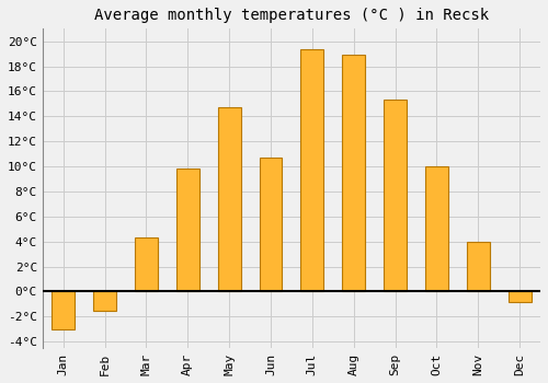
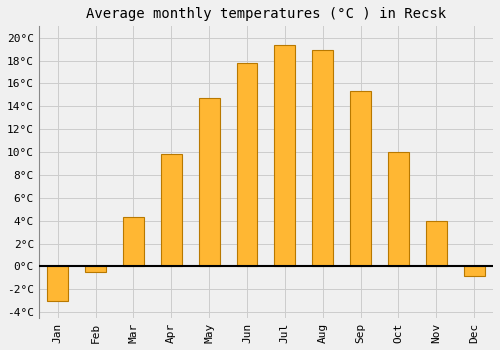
Feb: -1.5°C -> -0.5°C
Jun: 10.7°C -> 17.8°C
